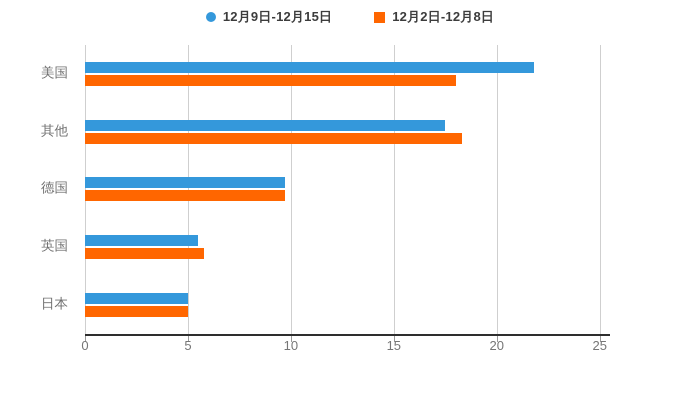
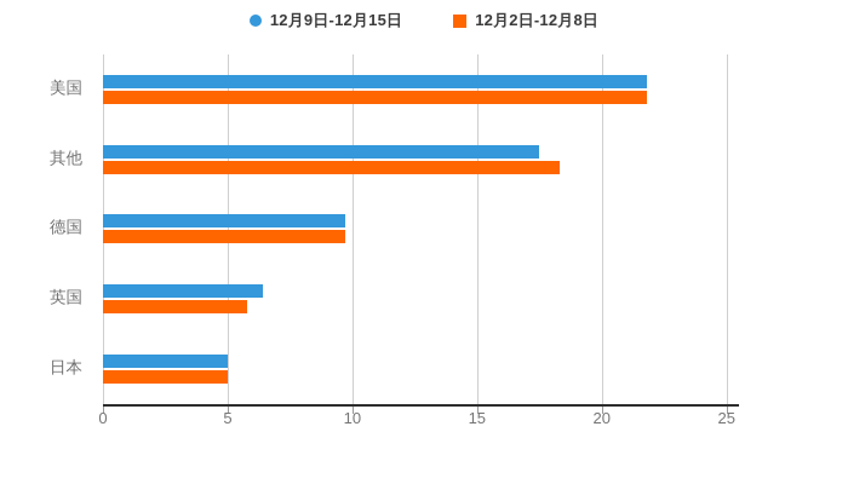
12月2日-12月8日/美国: 18.0 -> 21.8
12月9日-12月15日/英国: 5.5 -> 6.4
